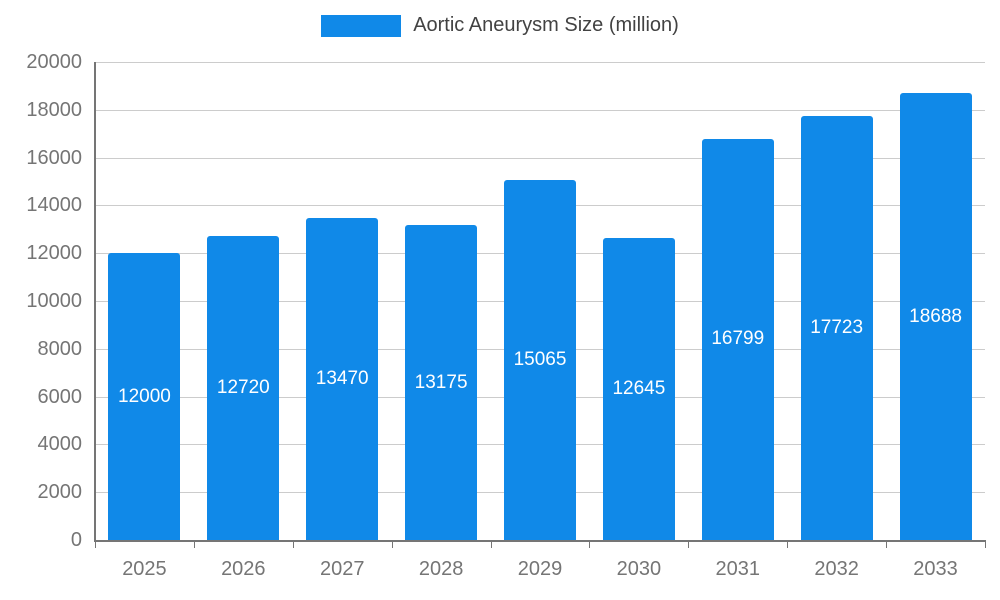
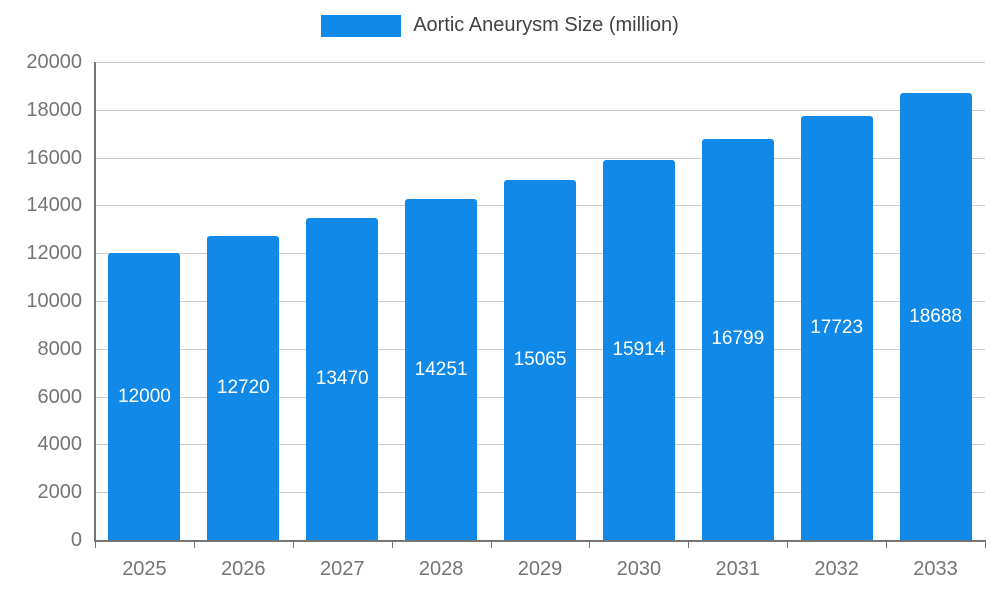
2028: 13175 -> 14251
2030: 12645 -> 15914
